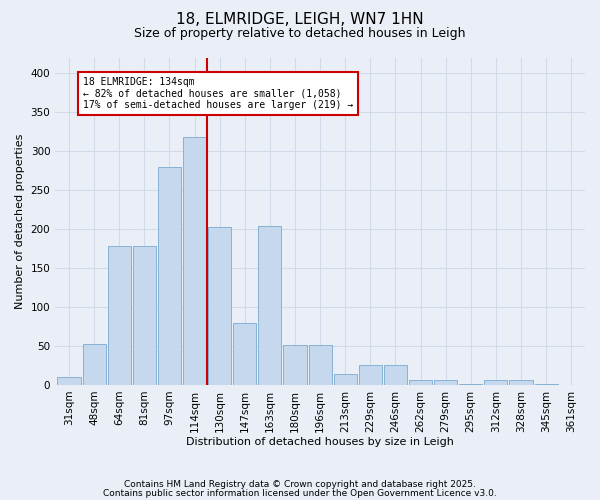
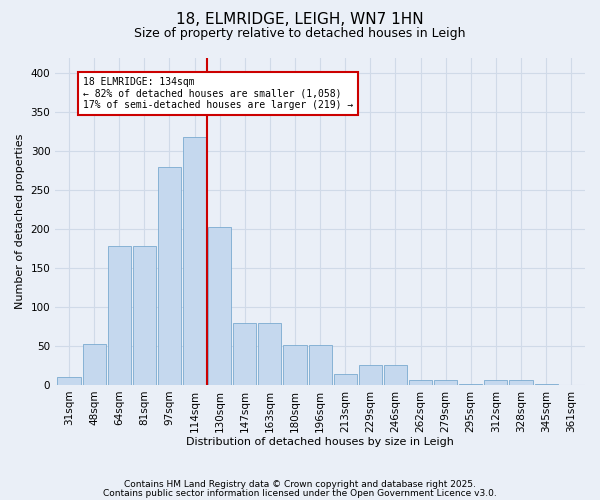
163sqm: 204 -> 80
